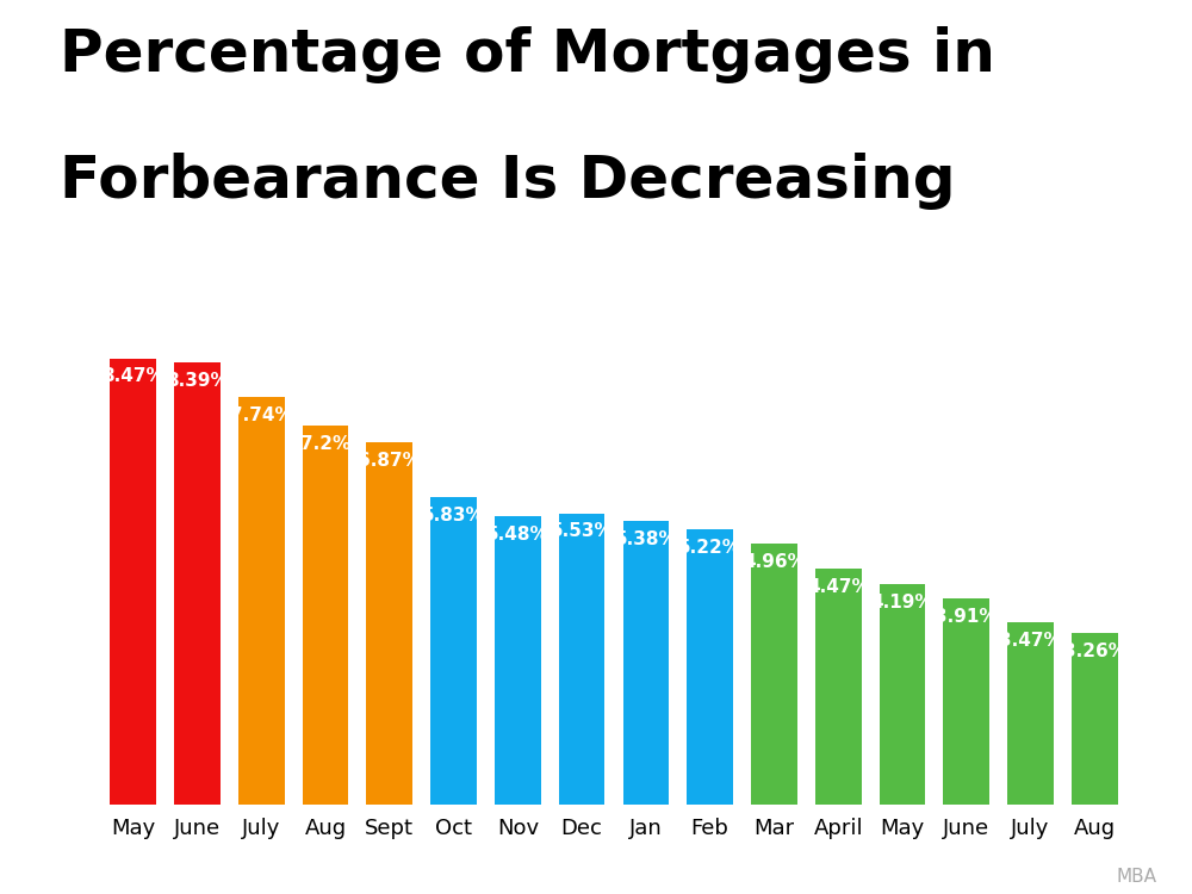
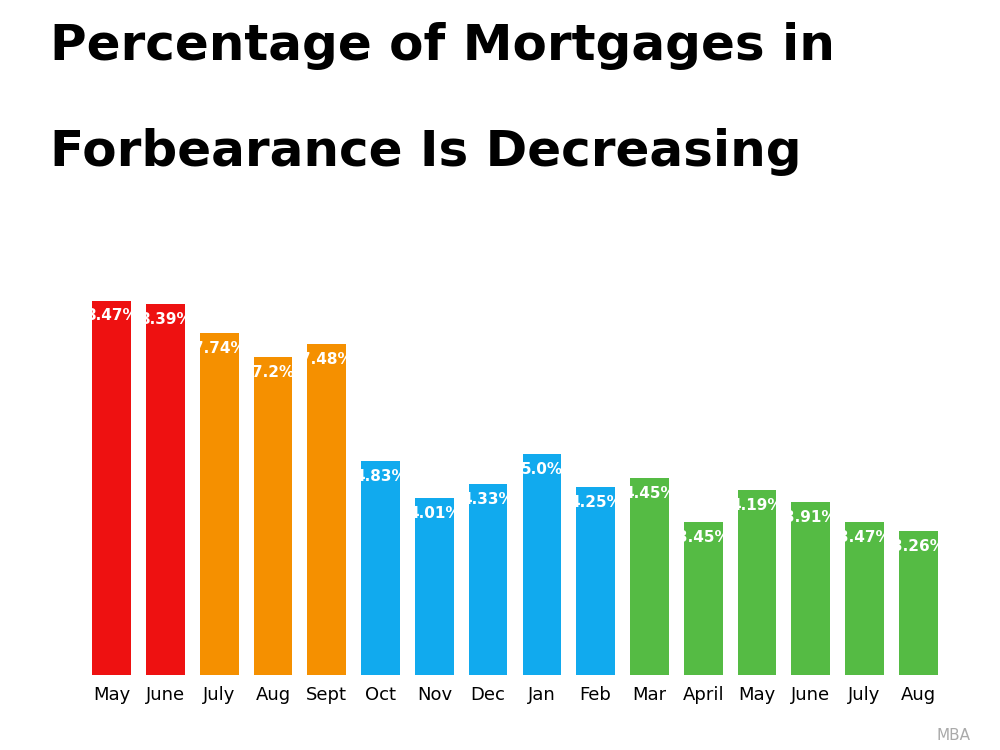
Sept: 6.87% -> 7.48%
Oct: 5.83% -> 4.83%
Nov: 5.48% -> 4.01%
Dec: 5.53% -> 4.33%
Jan: 5.38% -> 5.0%
Feb: 5.22% -> 4.25%
Mar: 4.96% -> 4.45%
April: 4.47% -> 3.45%
